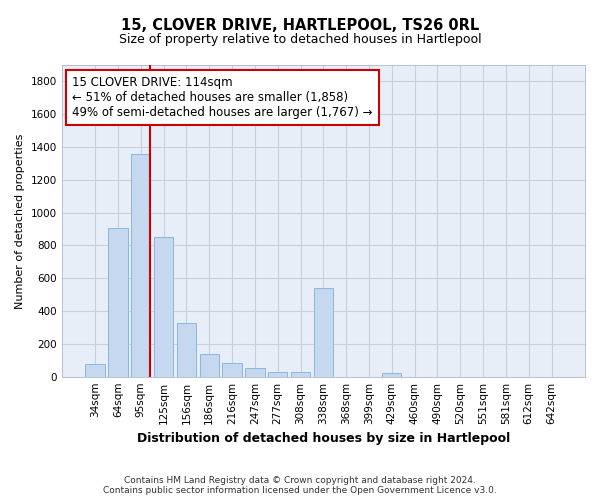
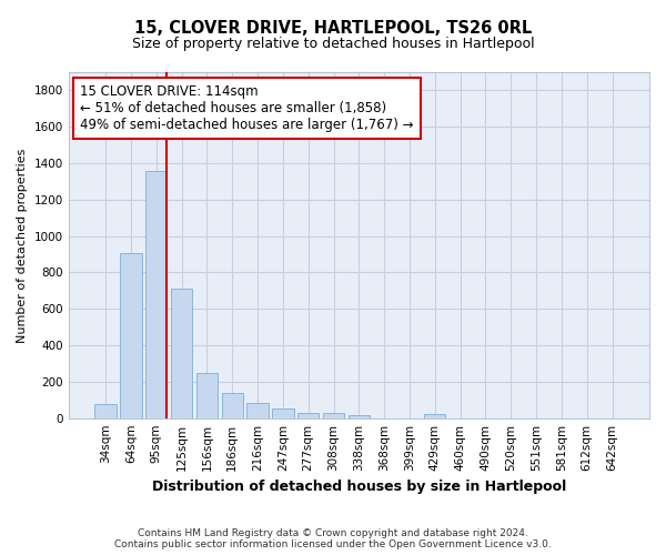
125sqm: 850 -> 710
156sqm: 330 -> 240
338sqm: 540 -> 20
